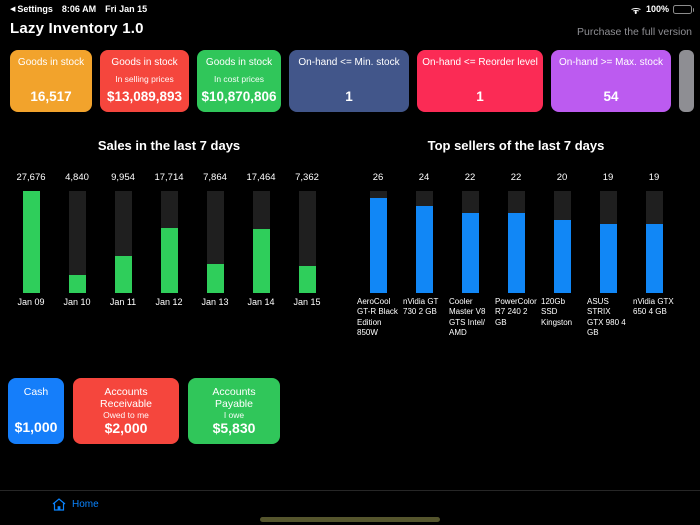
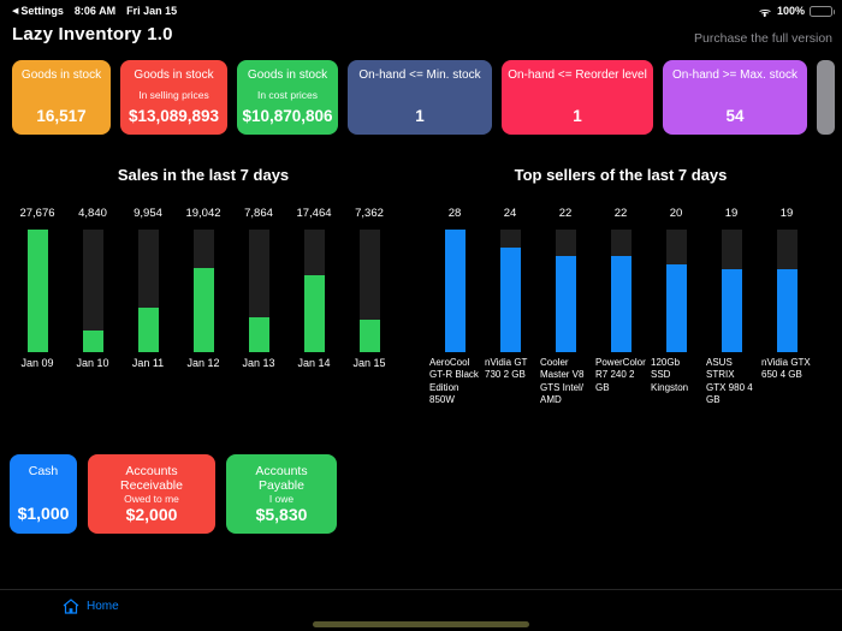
Sales in the last 7 days/Jan 12: 17,714 -> 19,042
Top sellers of the last 7 days/AeroCool GT-R Black Edition 850W: 26 -> 28
